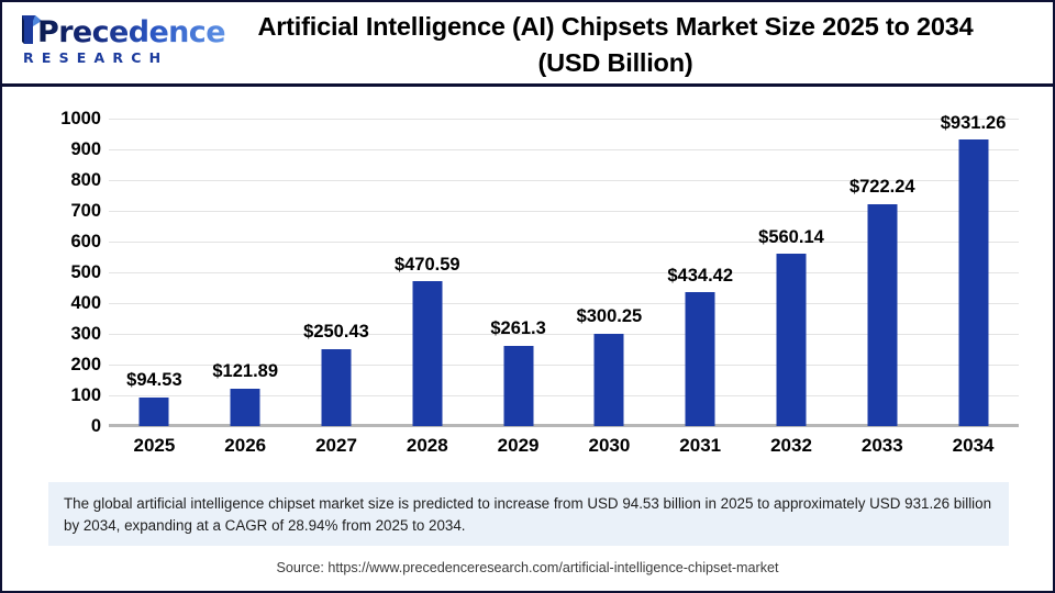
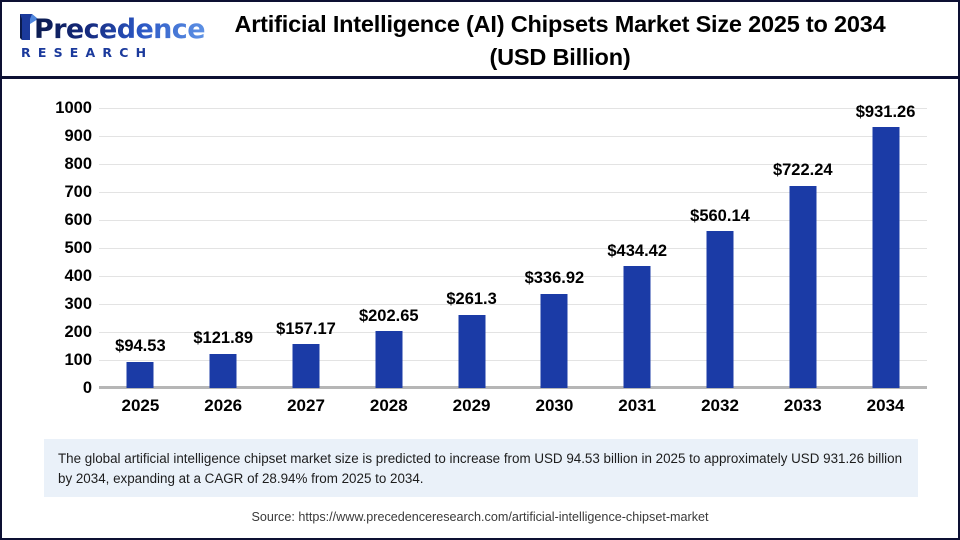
2027: $250.43 -> $157.17
2028: $470.59 -> $202.65
2030: $300.25 -> $336.92
